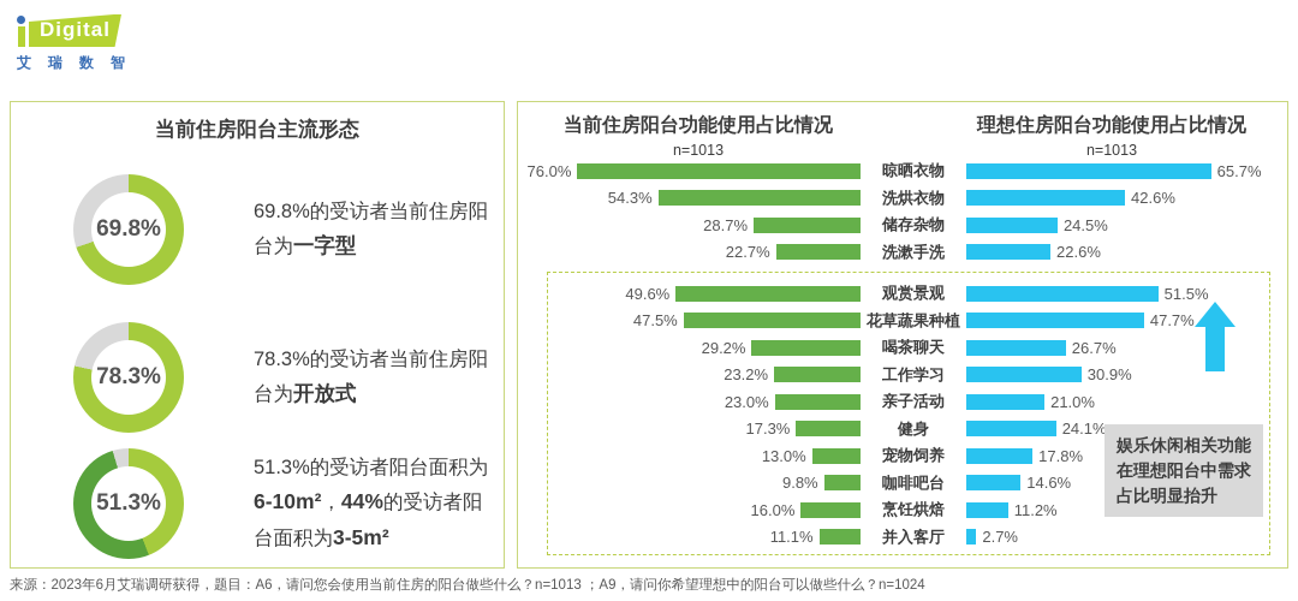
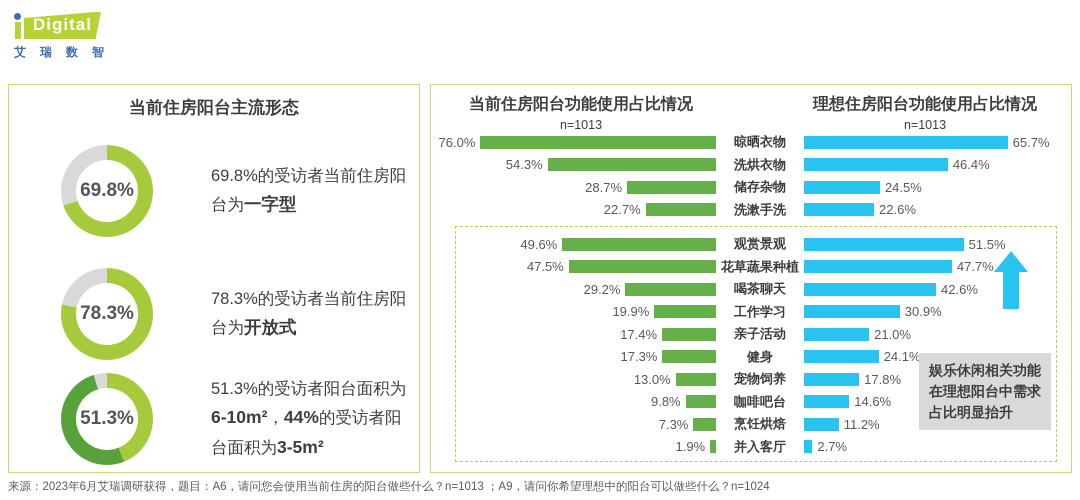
当前住房阳台功能使用占比情况/工作学习: 23.2% -> 19.9%
当前住房阳台功能使用占比情况/亲子活动: 23.0% -> 17.4%
当前住房阳台功能使用占比情况/烹饪烘焙: 16.0% -> 7.3%
当前住房阳台功能使用占比情况/并入客厅: 11.1% -> 1.9%
理想住房阳台功能使用占比情况/洗烘衣物: 42.6% -> 46.4%
理想住房阳台功能使用占比情况/喝茶聊天: 26.7% -> 42.6%
